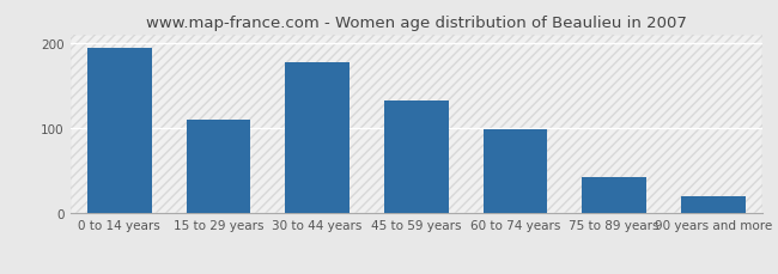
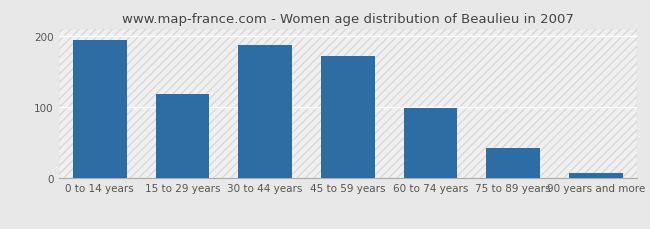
15 to 29 years: 110 -> 118
30 to 44 years: 178 -> 187
45 to 59 years: 132 -> 172
90 years and more: 20 -> 7
